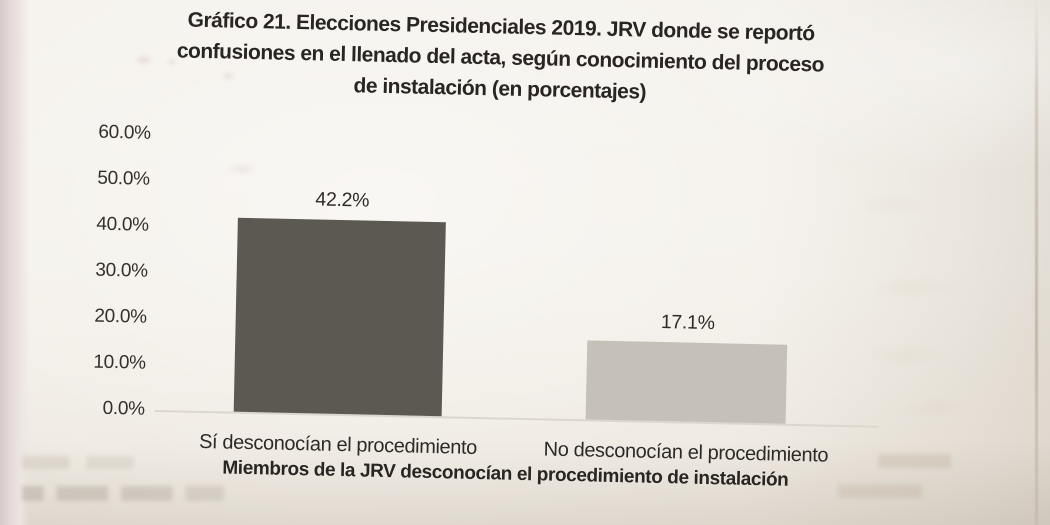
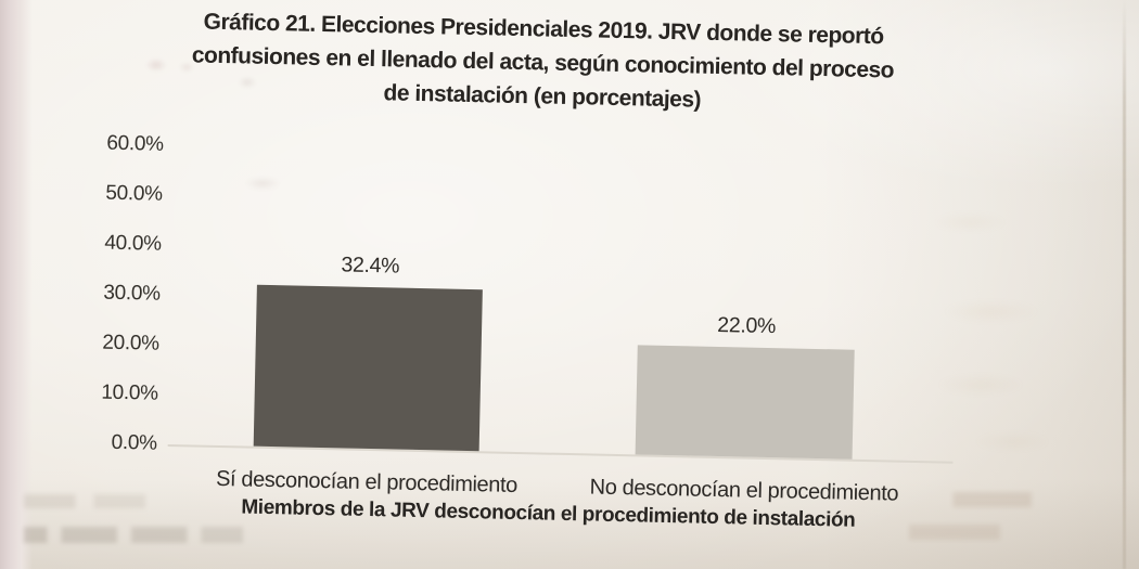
Sí desconocían el procedimiento: 42.2% -> 32.4%
No desconocían el procedimiento: 17.1% -> 22.0%
